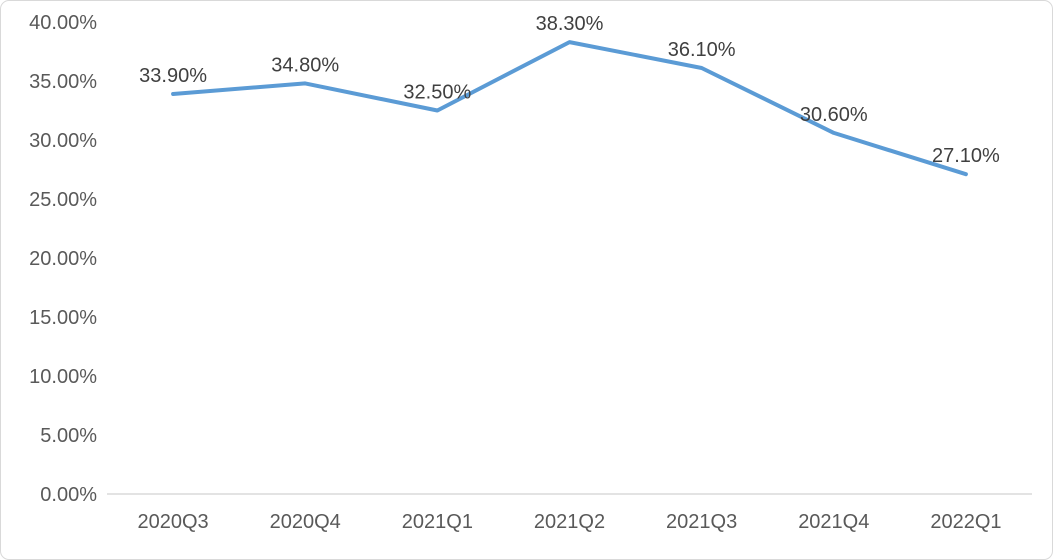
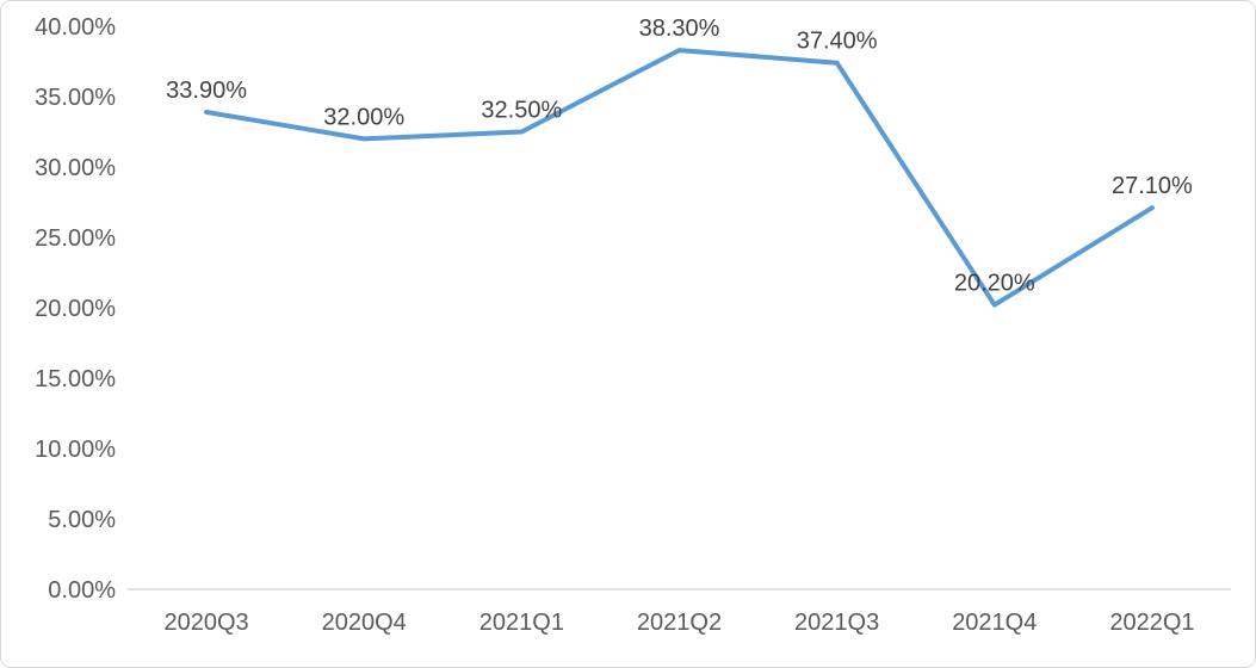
2020Q4: 34.80% -> 32.00%
2021Q3: 36.10% -> 37.40%
2021Q4: 30.60% -> 20.20%
